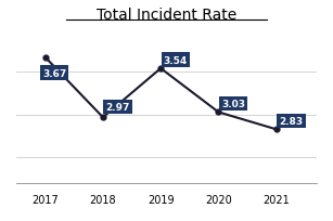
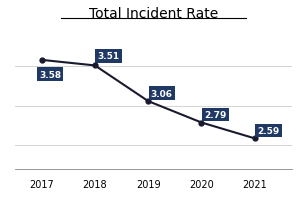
2017: 3.67 -> 3.58
2018: 2.97 -> 3.51
2019: 3.54 -> 3.06
2020: 3.03 -> 2.79
2021: 2.83 -> 2.59
